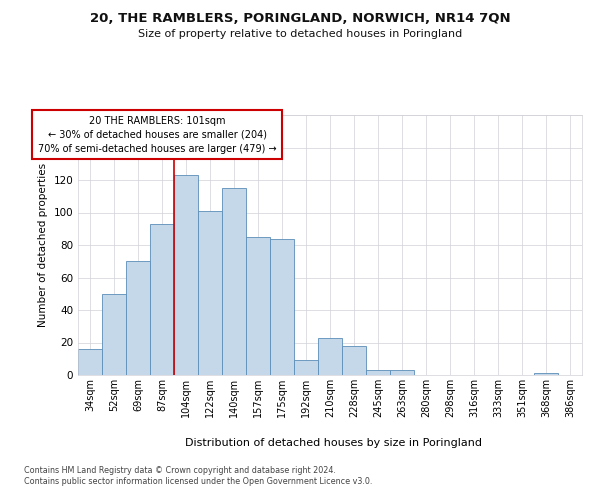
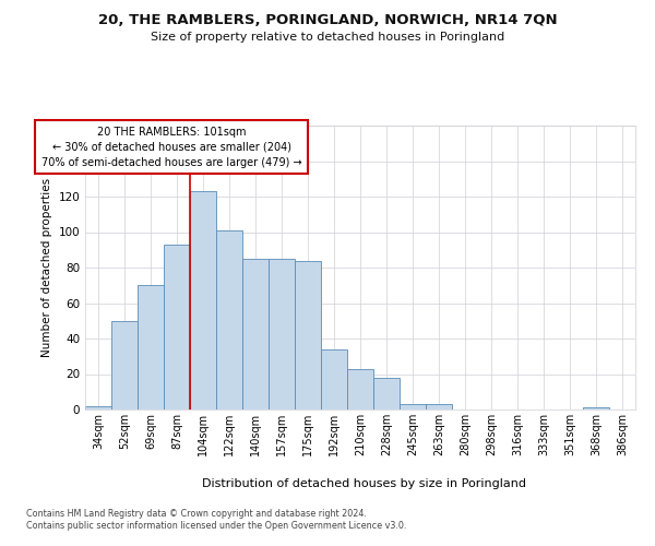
34sqm: 16 -> 2
140sqm: 115 -> 85
192sqm: 9 -> 34
